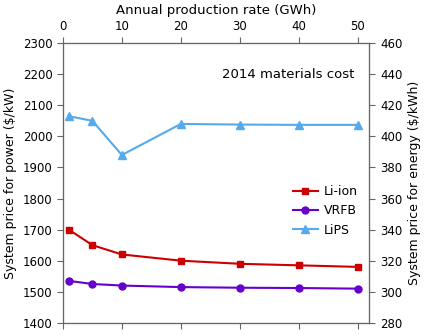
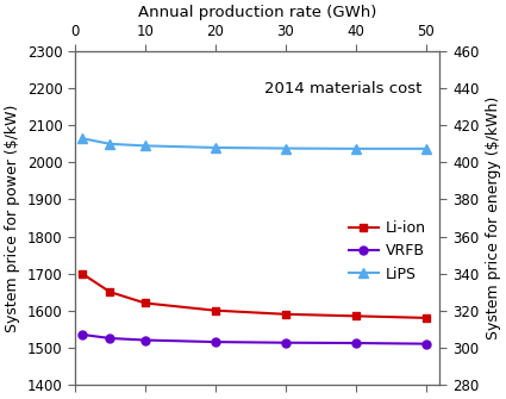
LiPS/10: 1940 -> 2045
